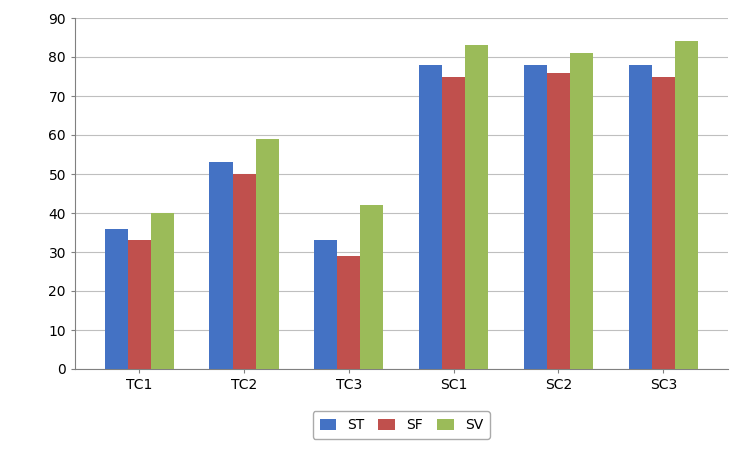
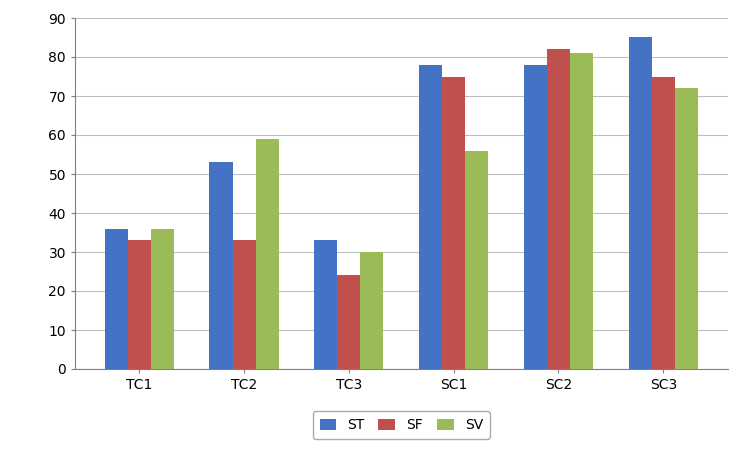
SV/TC1: 40 -> 36
SF/TC2: 50 -> 33
SF/TC3: 29 -> 24
SV/TC3: 42 -> 30
SV/SC1: 83 -> 56
SF/SC2: 76 -> 82
ST/SC3: 78 -> 85
SV/SC3: 84 -> 72
